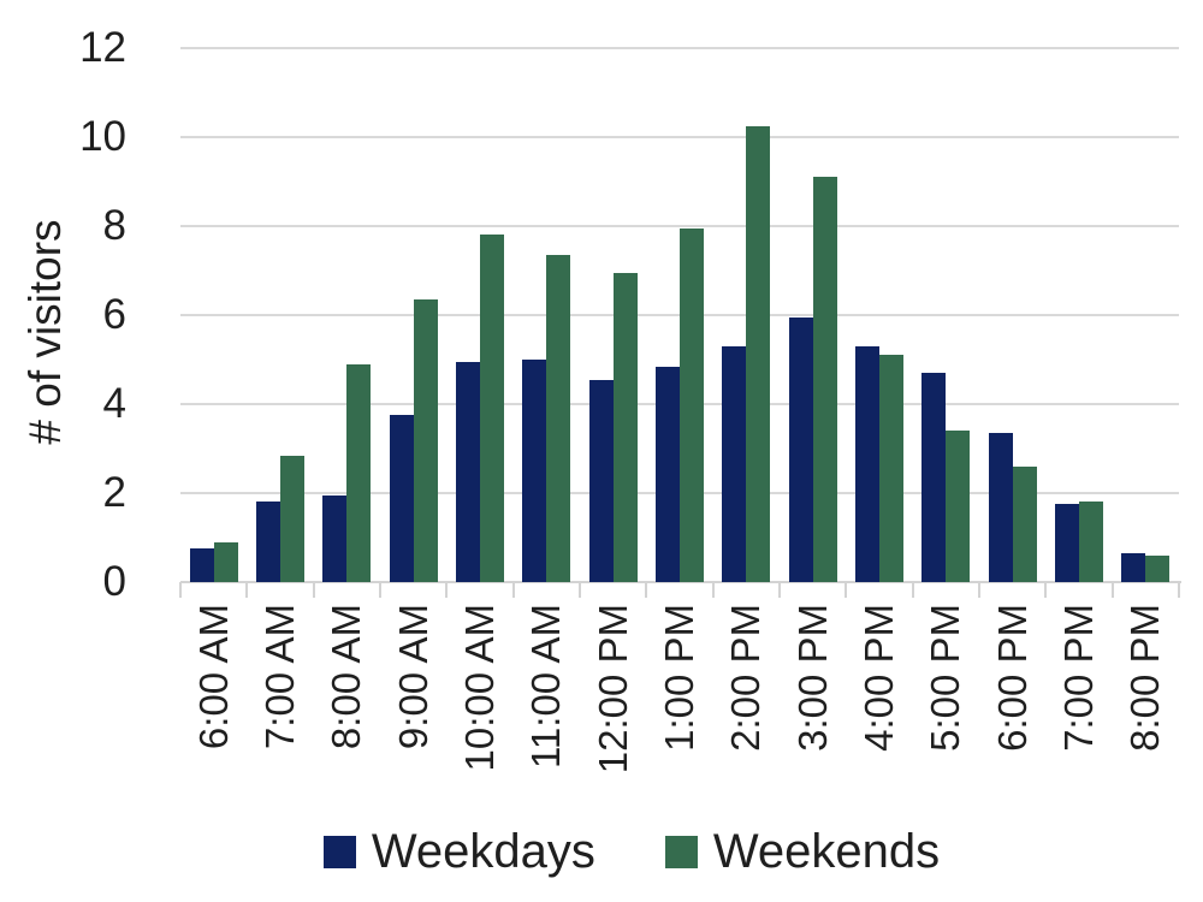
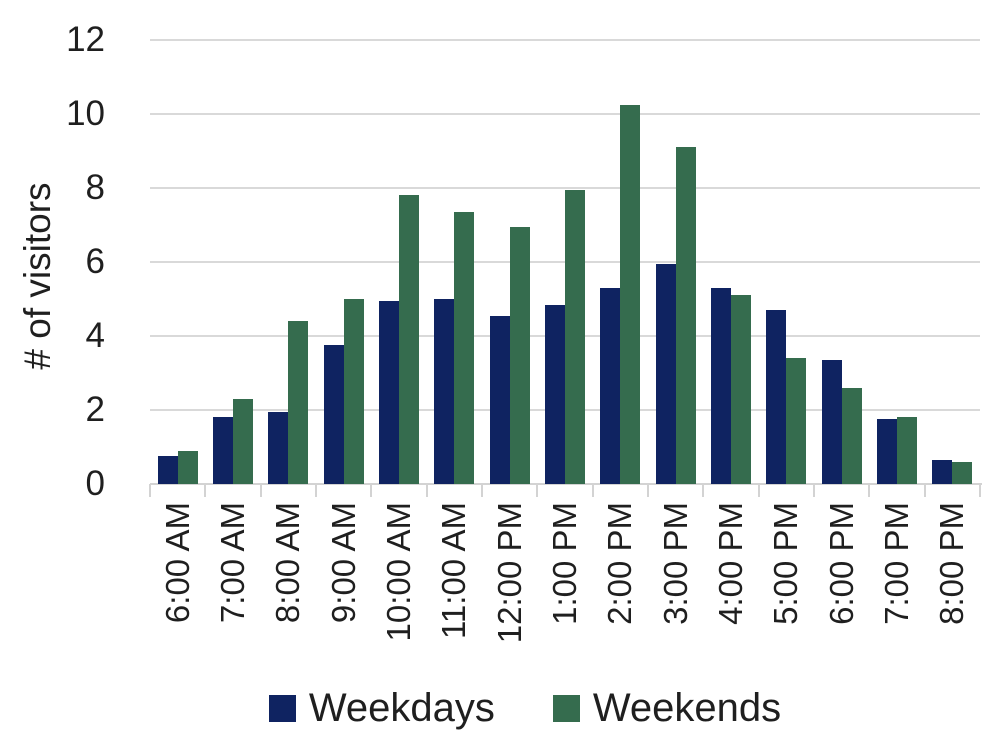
Weekends/7:00 AM: 2.9 -> 2.3
Weekends/8:00 AM: 4.9 -> 4.4
Weekends/9:00 AM: 6.3 -> 5.0
